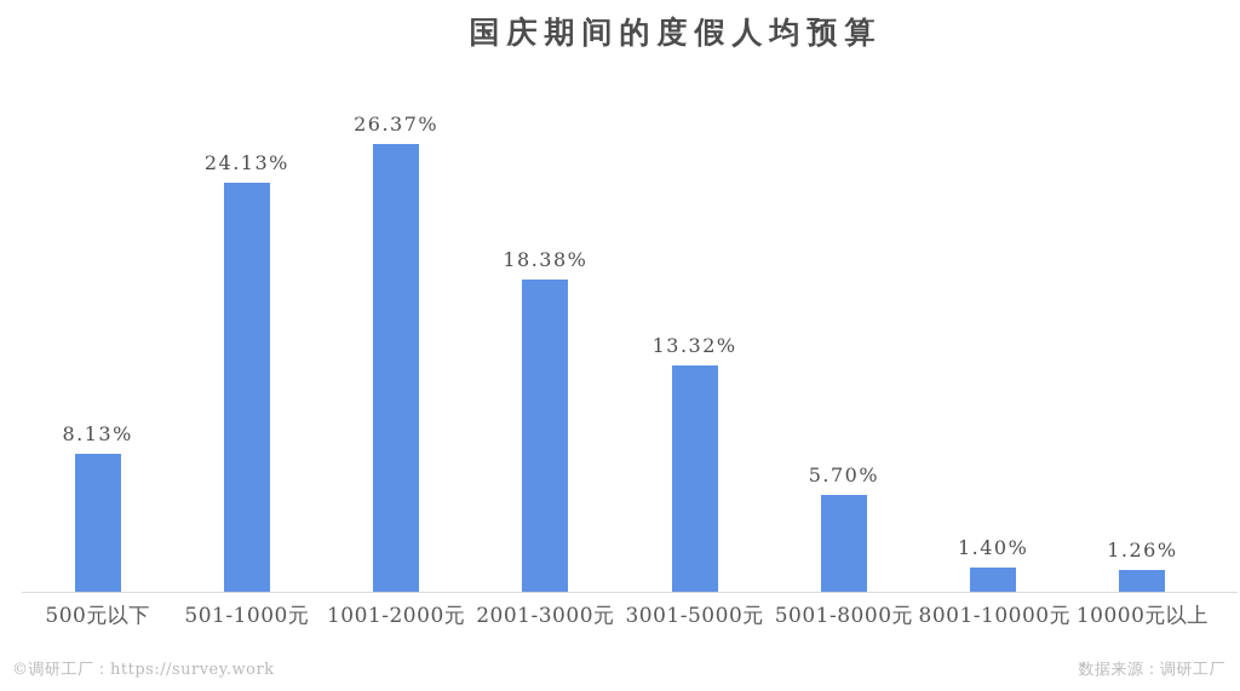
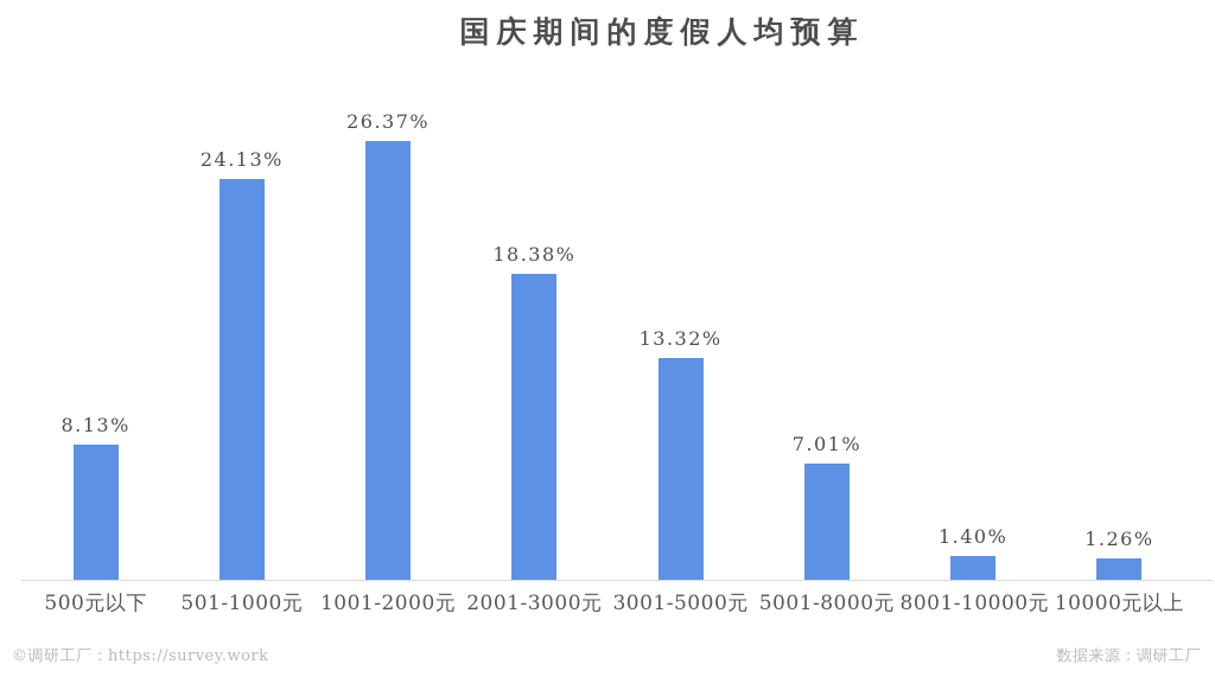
5001-8000元: 5.70% -> 7.01%
